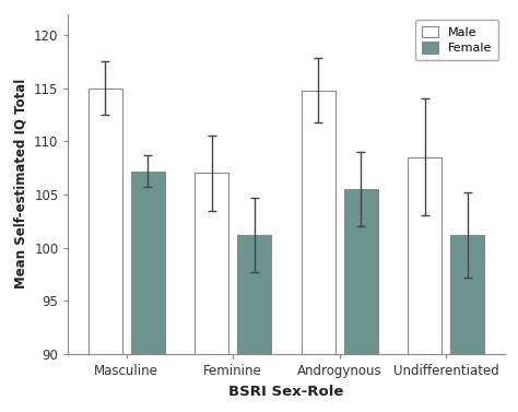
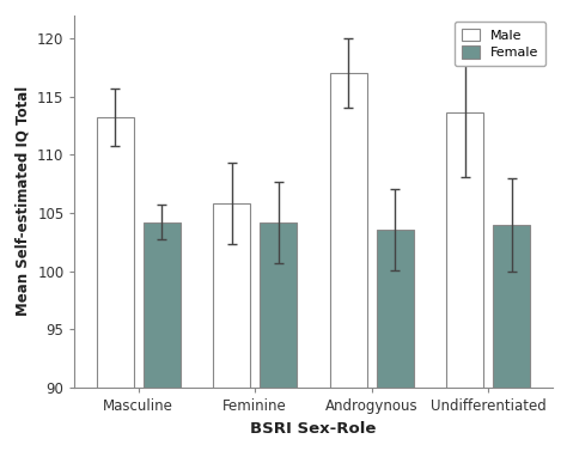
Male/Masculine: 115.0 -> 113.2
Female/Masculine: 107.2 -> 104.2
Male/Feminine: 107.0 -> 105.8
Female/Feminine: 101.2 -> 104.2
Male/Androgynous: 114.8 -> 117.0
Female/Androgynous: 105.5 -> 103.6
Male/Undifferentiated: 108.5 -> 113.6
Female/Undifferentiated: 101.2 -> 104.0
